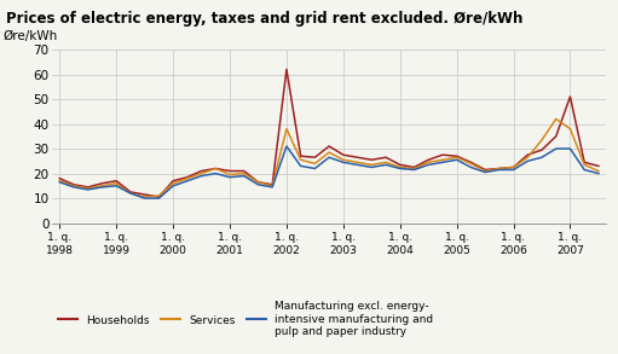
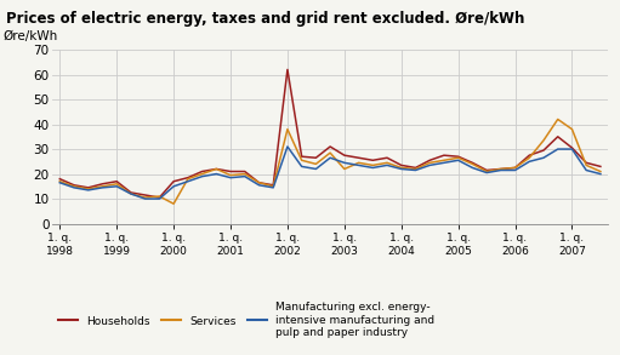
Services/1. q. 2000: 16.0 -> 8.0
Services/1. q. 2003: 25.5 -> 22.0
Households/1. q. 2007: 51.0 -> 30.5
